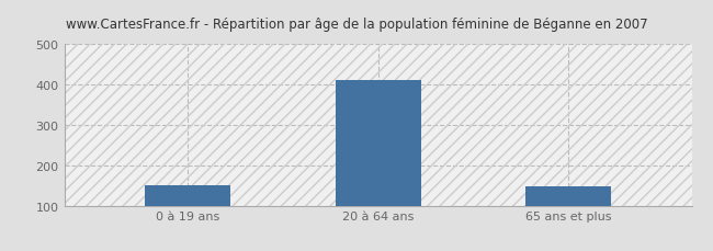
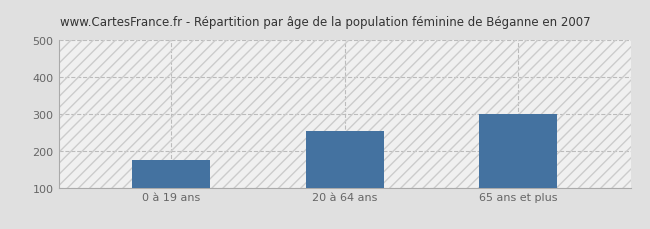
0 à 19 ans: 150 -> 175
20 à 64 ans: 412 -> 255
65 ans et plus: 147 -> 300
